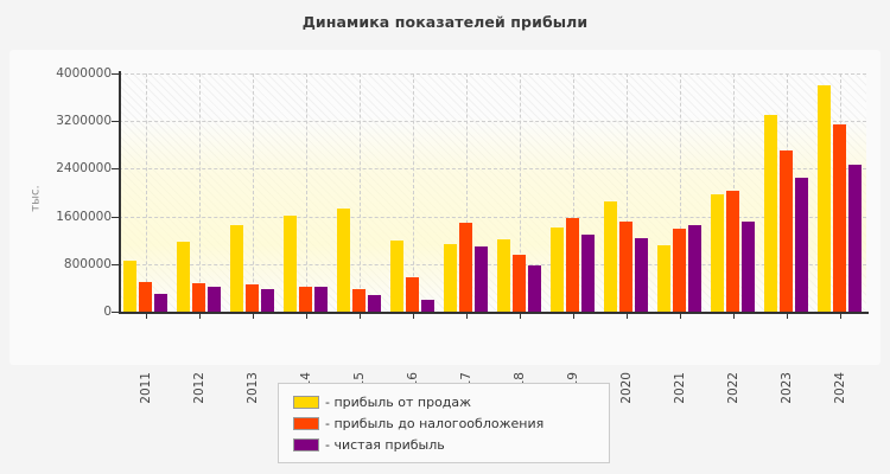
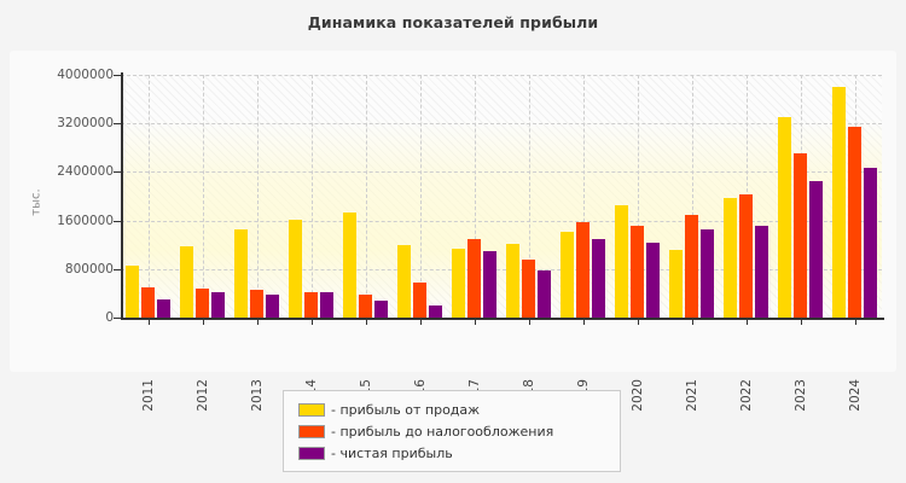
- прибыль до налогообложения/2017: 1500000 -> 1300000
- прибыль до налогообложения/2021: 1400000 -> 1700000
